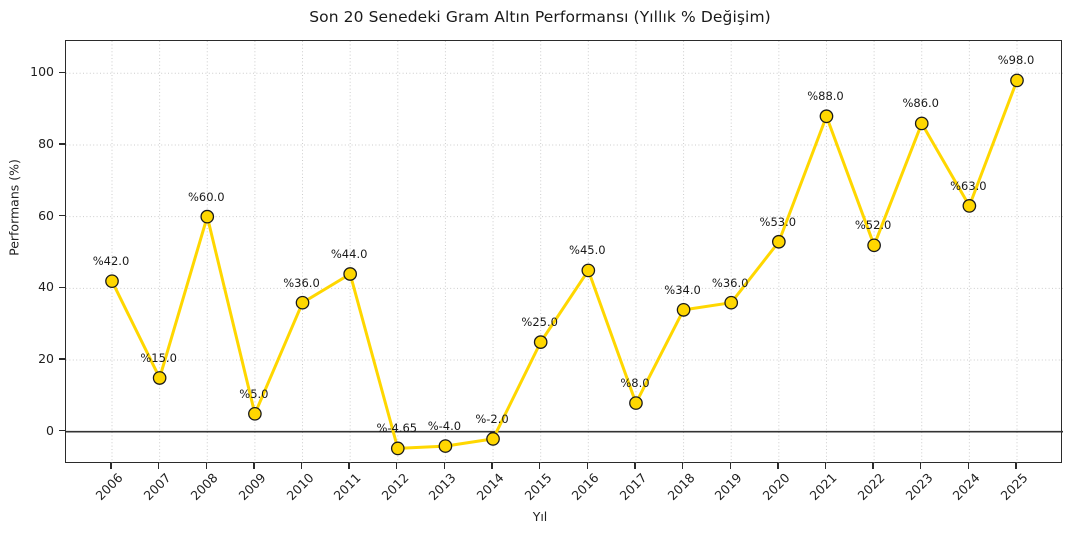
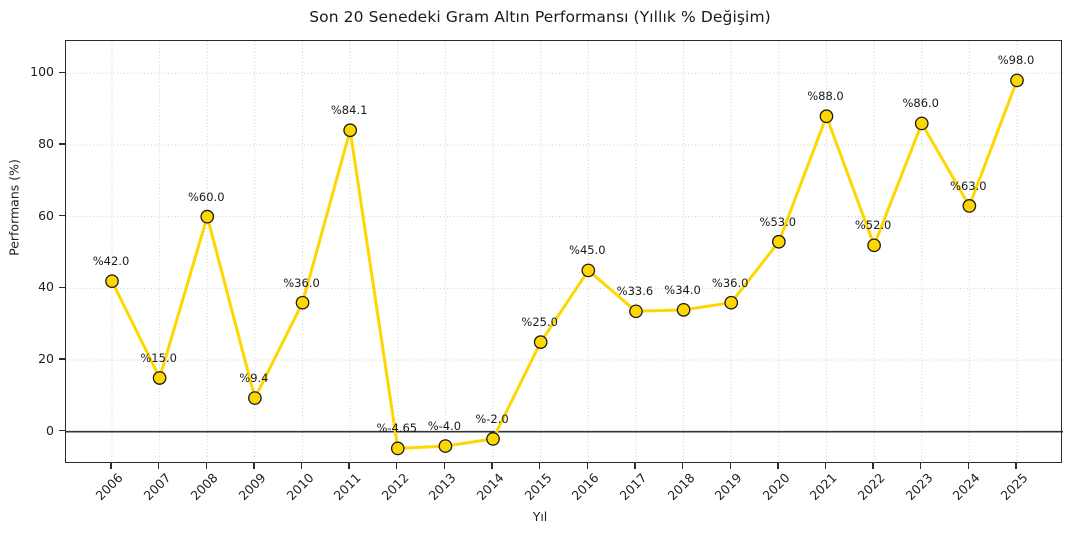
2009: 5.0 -> 9.4
2011: 44.0 -> 84.1
2017: 8.0 -> 33.6
